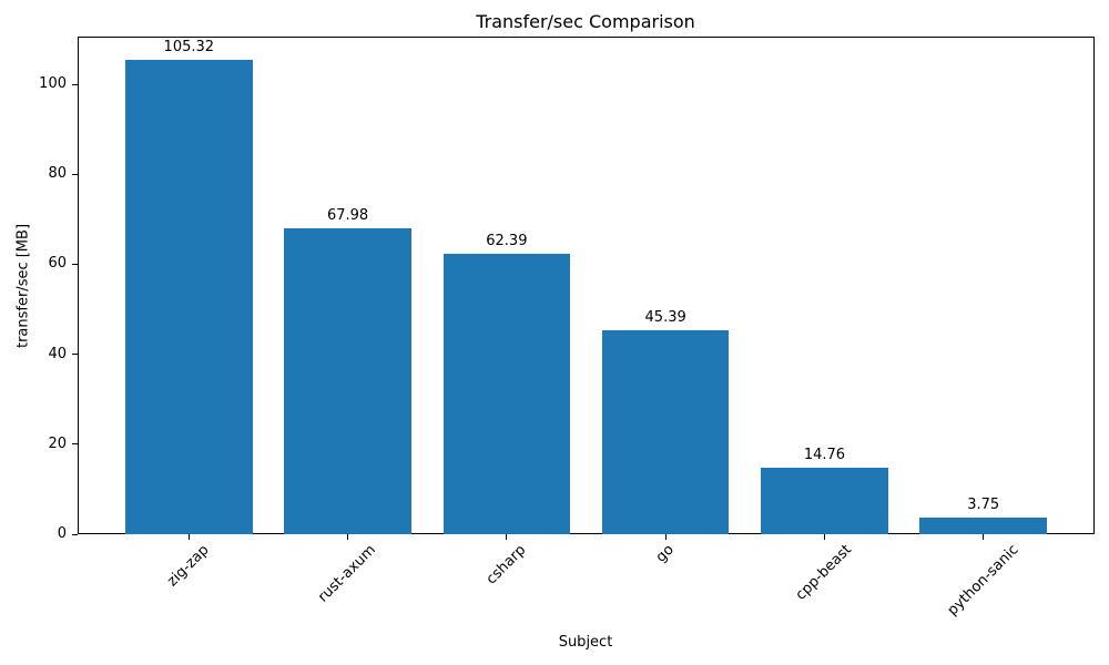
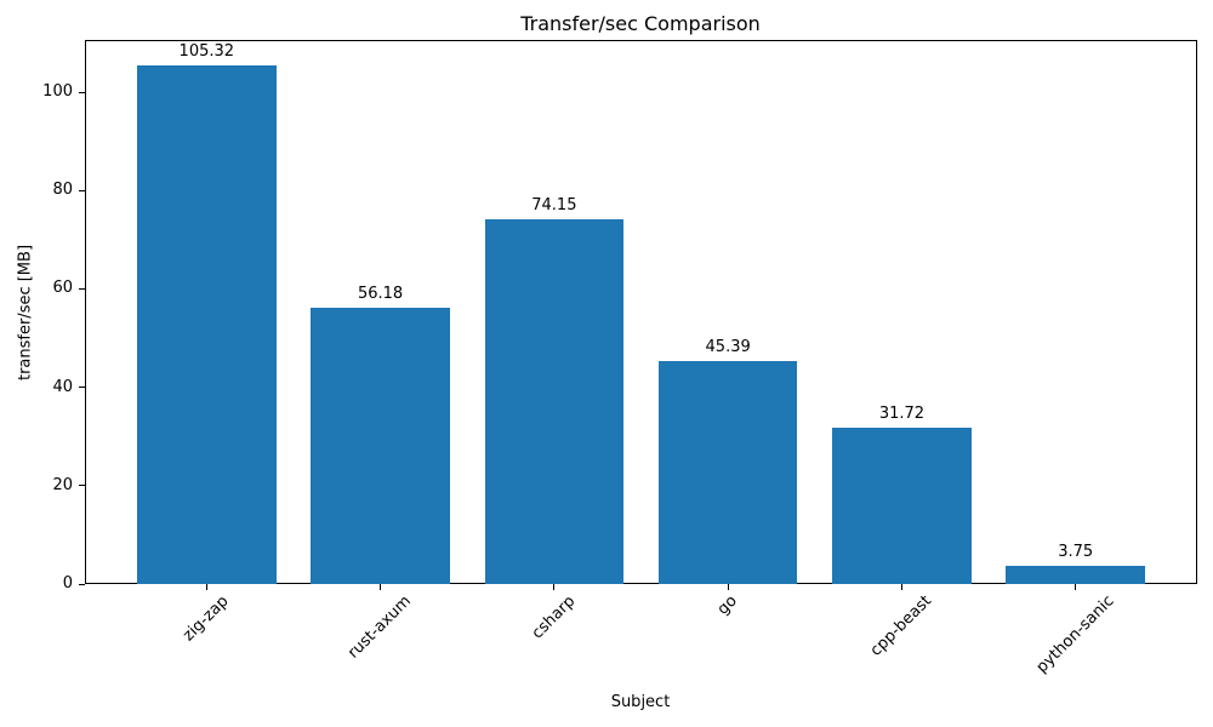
rust-axum: 67.98 -> 56.18
csharp: 62.39 -> 74.15
cpp-beast: 14.76 -> 31.72
